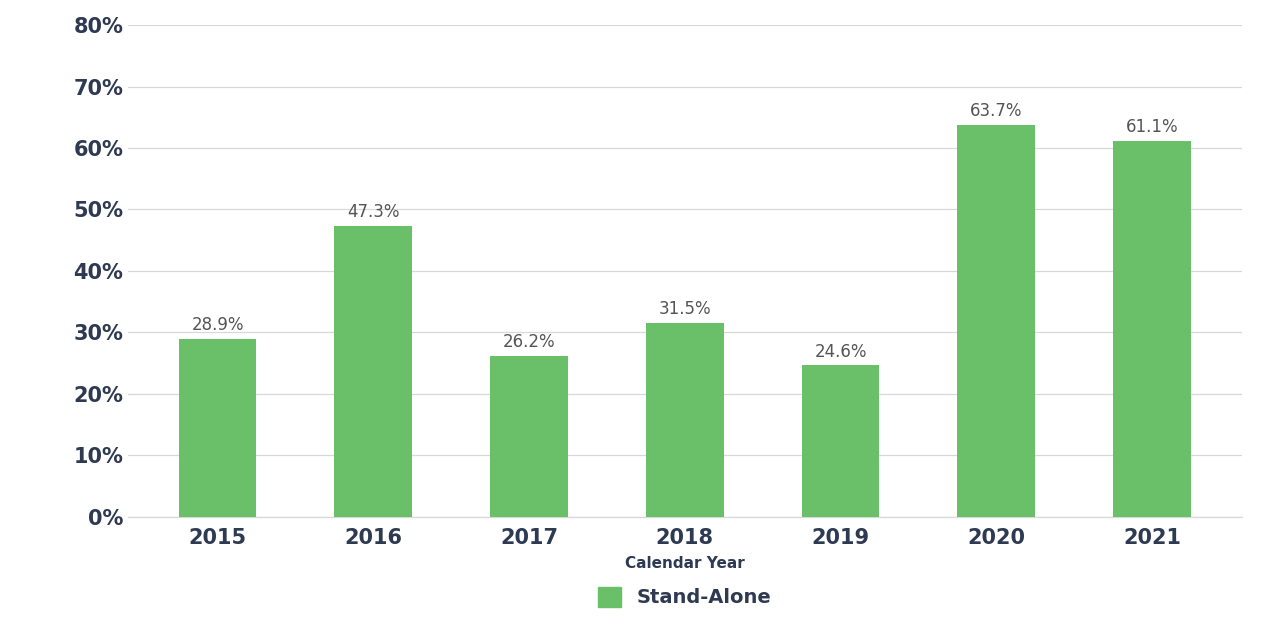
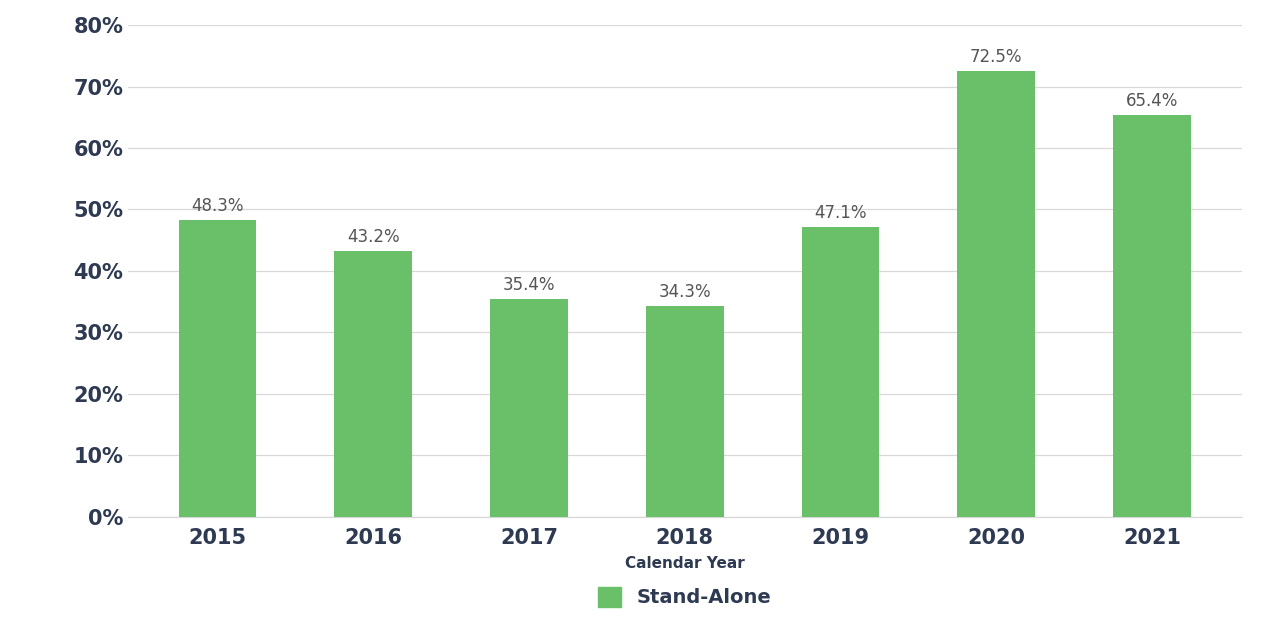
2015: 28.9% -> 48.3%
2016: 47.3% -> 43.2%
2017: 26.2% -> 35.4%
2018: 31.5% -> 34.3%
2019: 24.6% -> 47.1%
2020: 63.7% -> 72.5%
2021: 61.1% -> 65.4%
